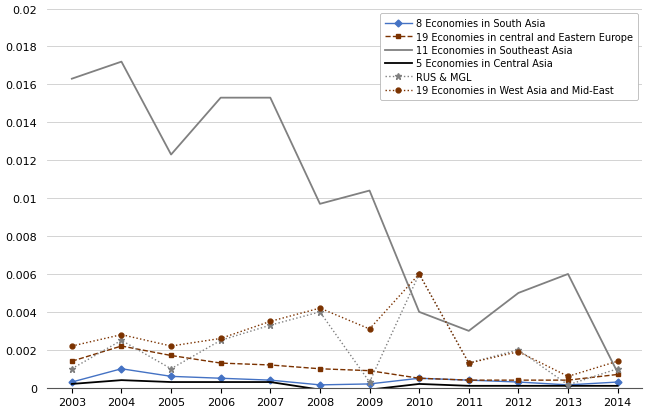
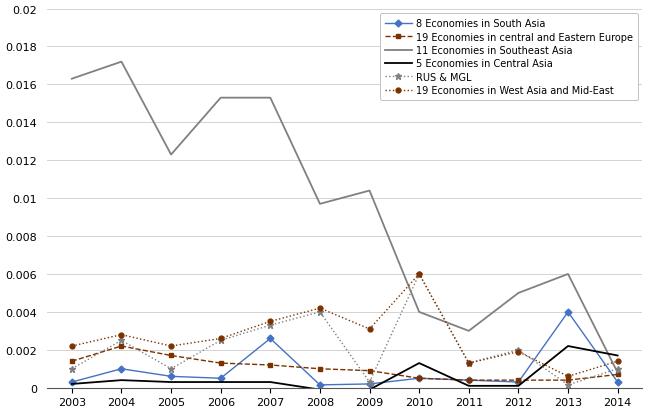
8 Economies in South Asia/2007: 0.0004 -> 0.0026
5 Economies in Central Asia/2010: 0.0002 -> 0.0013
8 Economies in South Asia/2013: 0.0001 -> 0.0040
5 Economies in Central Asia/2013: 0.0001 -> 0.0022
5 Economies in Central Asia/2014: 0.0001 -> 0.0017
